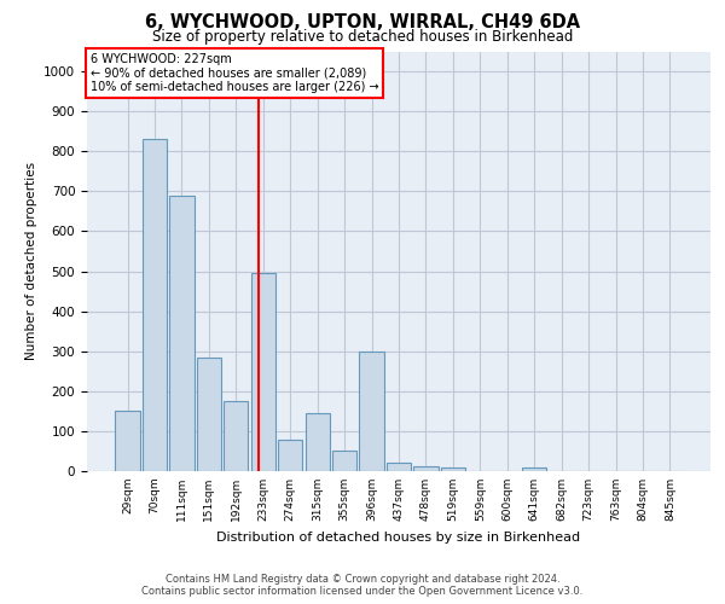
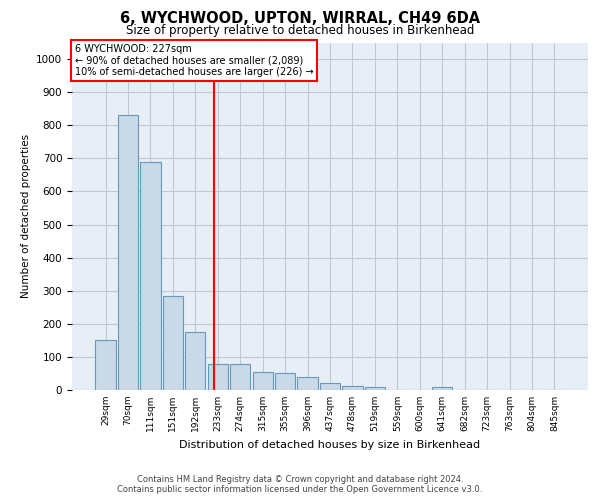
233sqm: 495 -> 78
315sqm: 145 -> 53
396sqm: 300 -> 40
